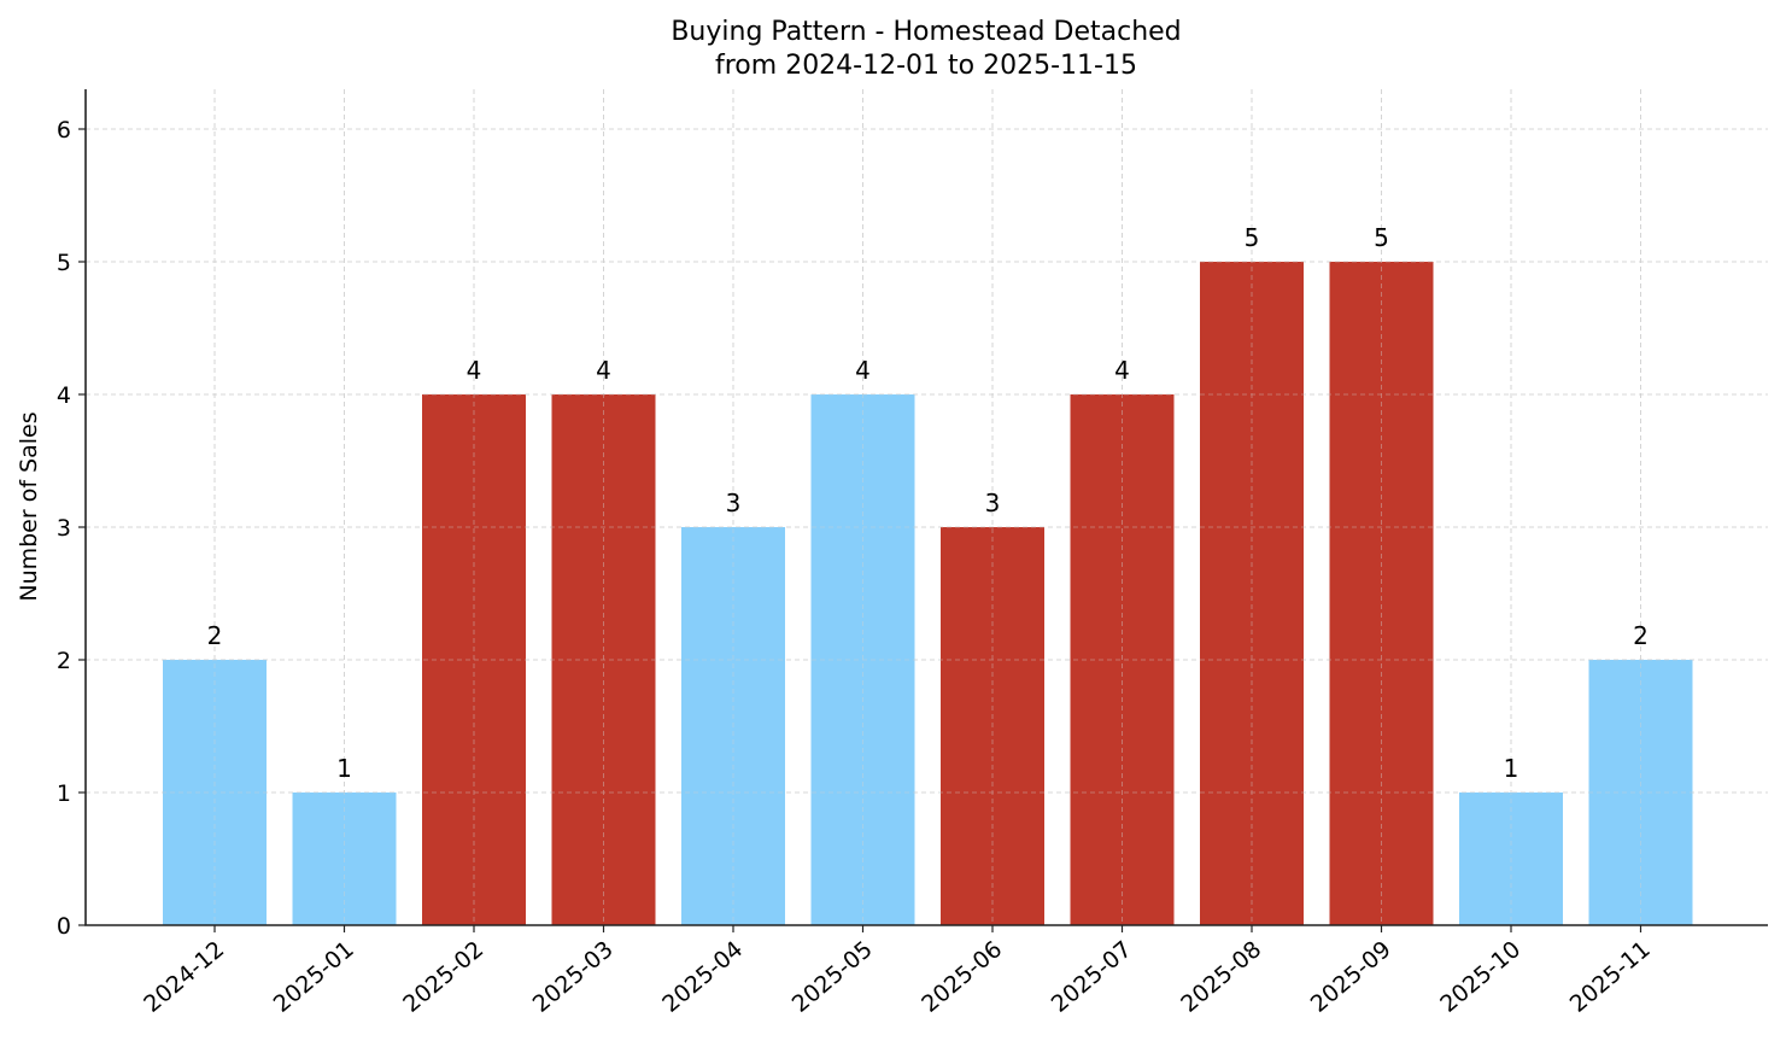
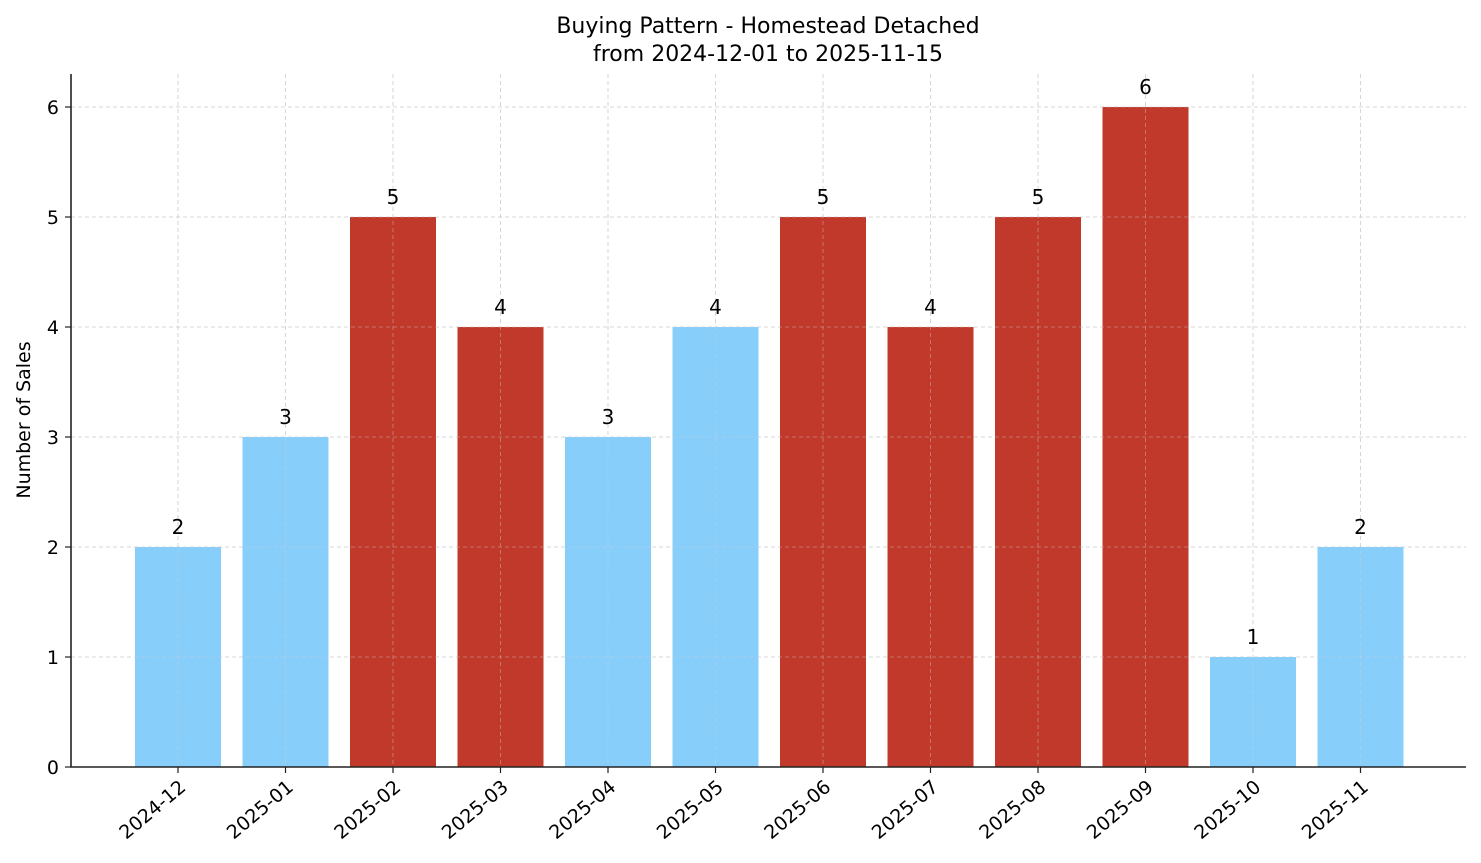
2025-01: 1 -> 3
2025-02: 4 -> 5
2025-06: 3 -> 5
2025-09: 5 -> 6
